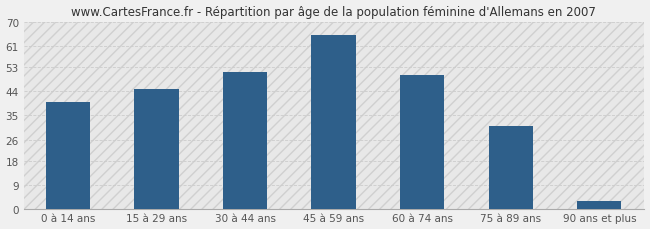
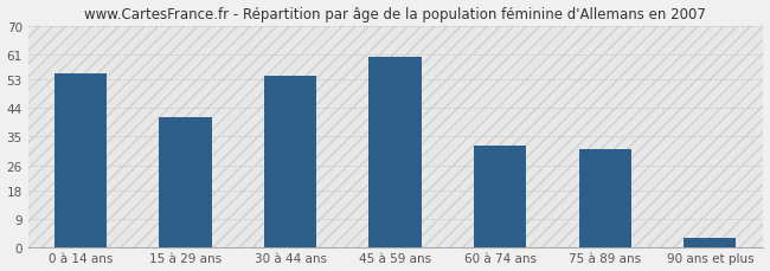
0 à 14 ans: 40 -> 55
15 à 29 ans: 45 -> 41
30 à 44 ans: 51 -> 54
45 à 59 ans: 65 -> 60
60 à 74 ans: 50 -> 32
